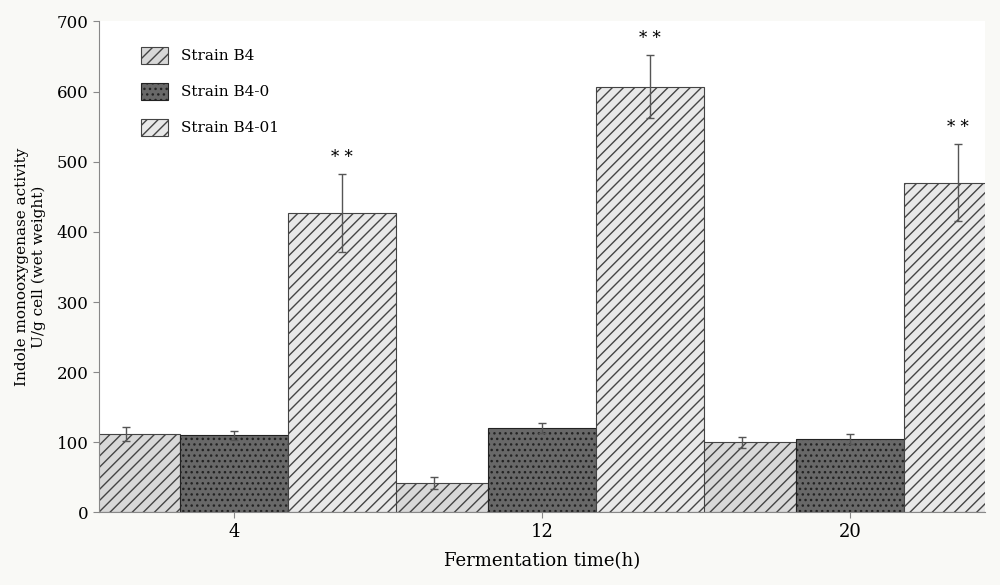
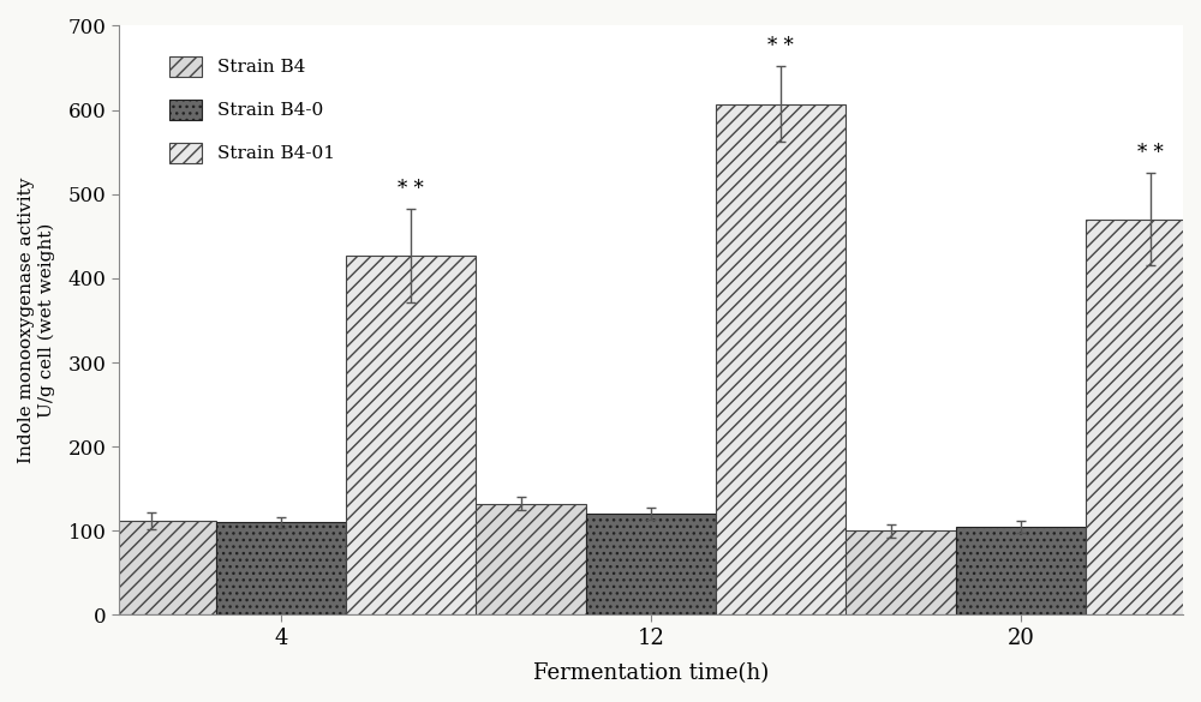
Strain B4/12: 42 -> 132
